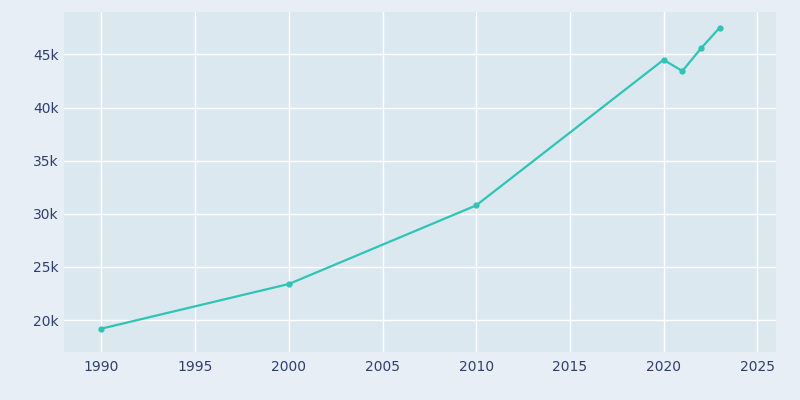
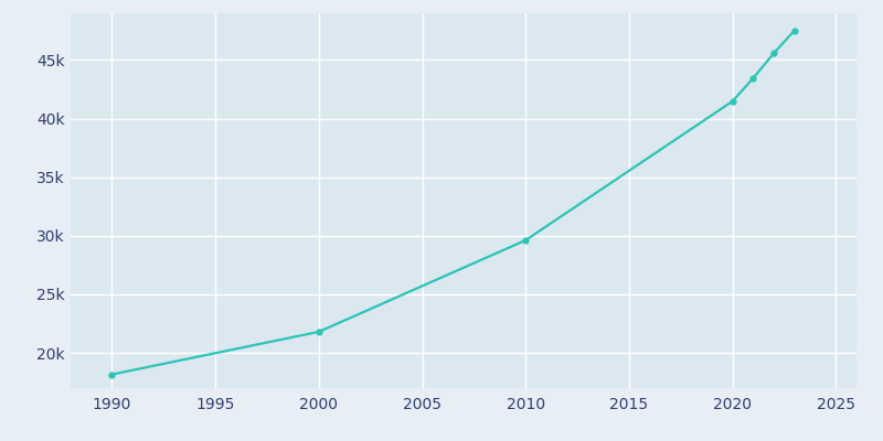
1990: 19.2k -> 18.2k
2000: 23.4k -> 21.8k
2010: 30.8k -> 29.6k
2020: 44.5k -> 41.5k
